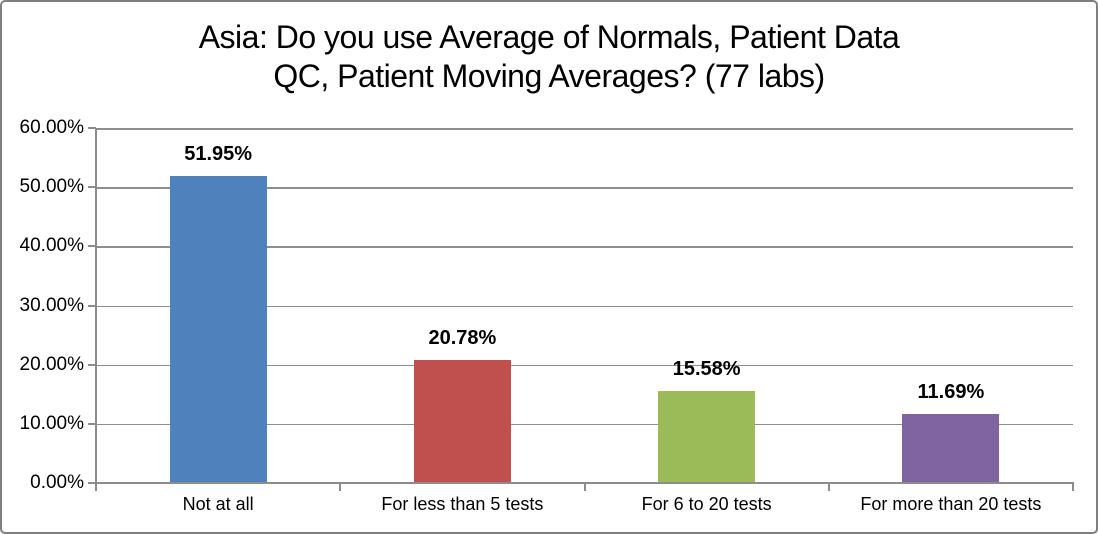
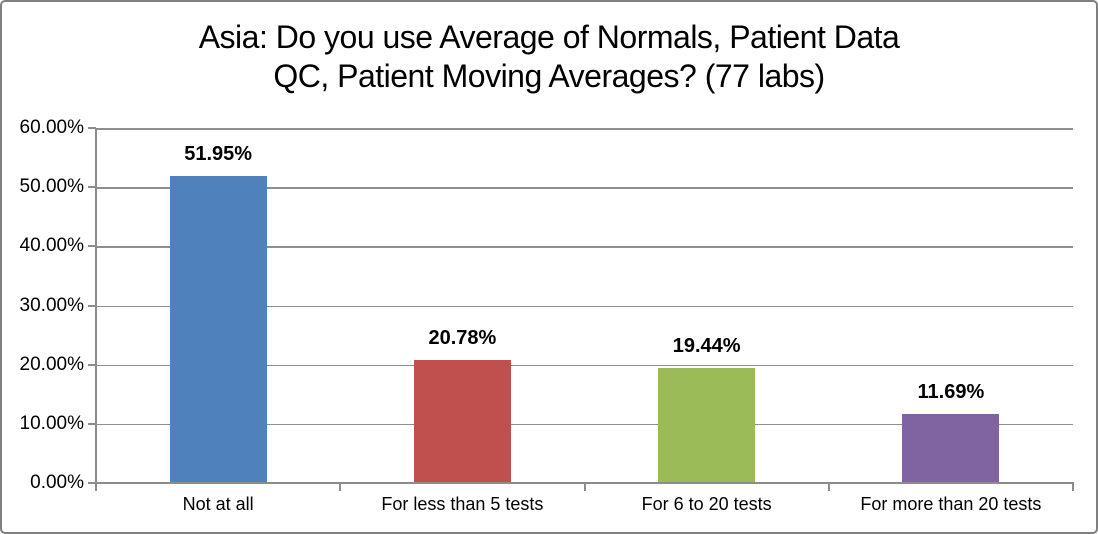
For 6 to 20 tests: 15.58% -> 19.44%
